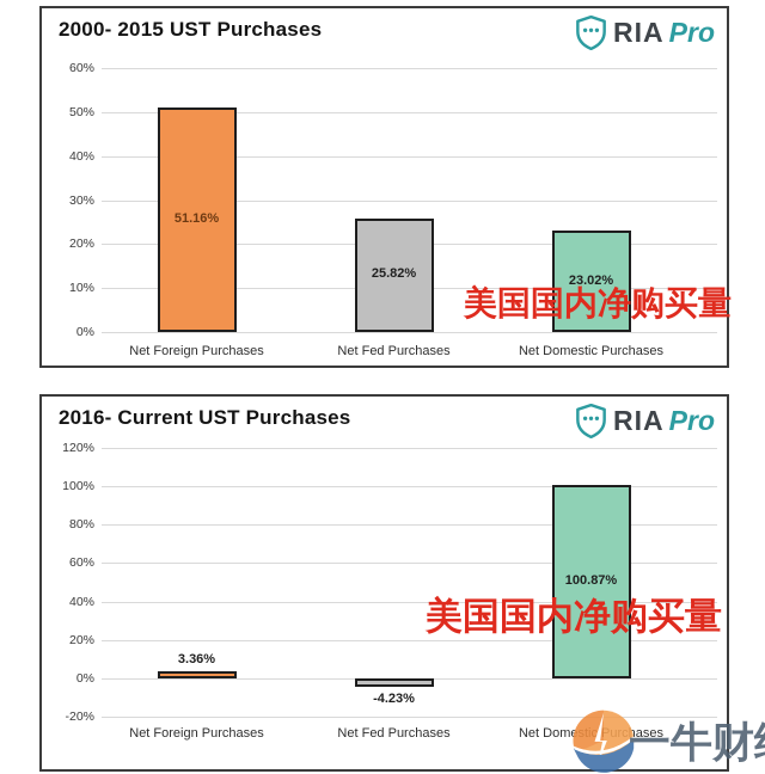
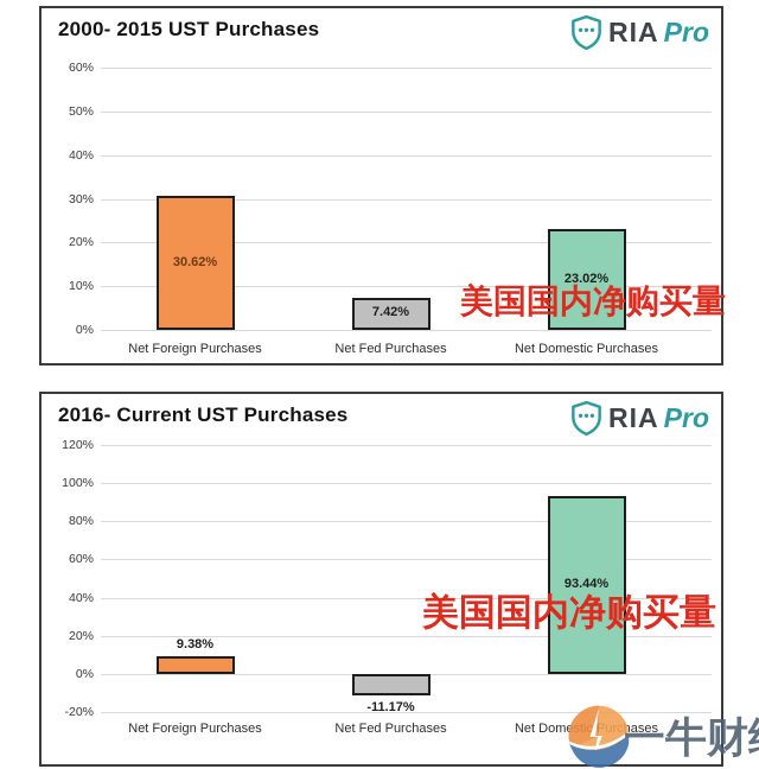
2000- 2015 UST Purchases/Net Foreign Purchases: 51.16% -> 30.62%
2000- 2015 UST Purchases/Net Fed Purchases: 25.82% -> 7.42%
2016- Current UST Purchases/Net Foreign Purchases: 3.36% -> 9.38%
2016- Current UST Purchases/Net Fed Purchases: -4.23% -> -11.17%
2016- Current UST Purchases/Net Domestic Purchases: 100.87% -> 93.44%
